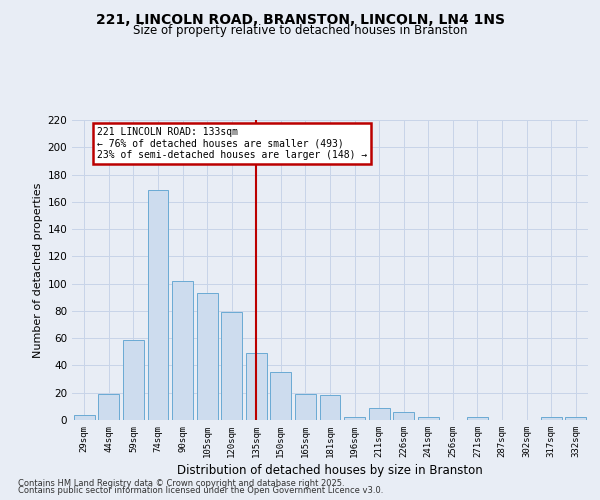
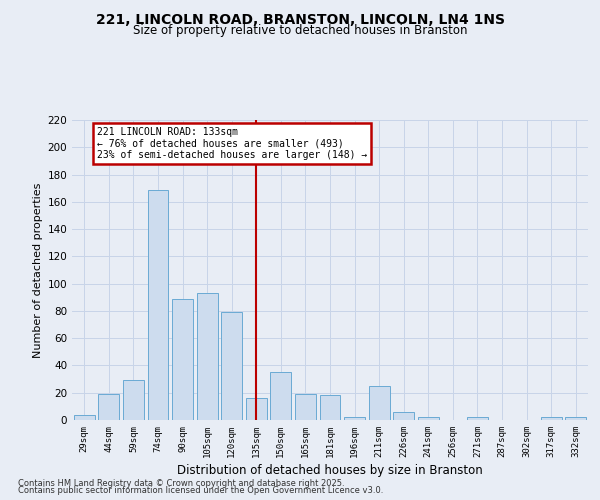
59sqm: 59 -> 29
90sqm: 102 -> 89
135sqm: 49 -> 16
211sqm: 9 -> 25
